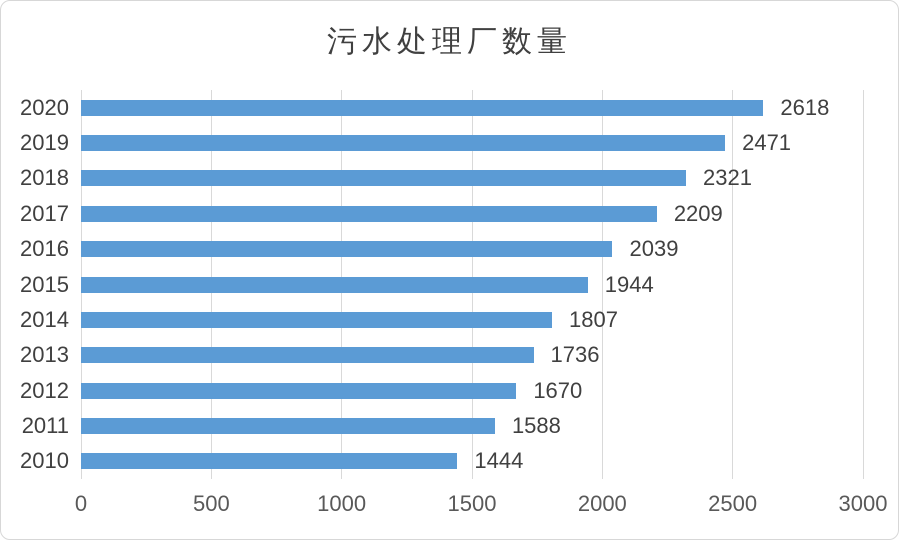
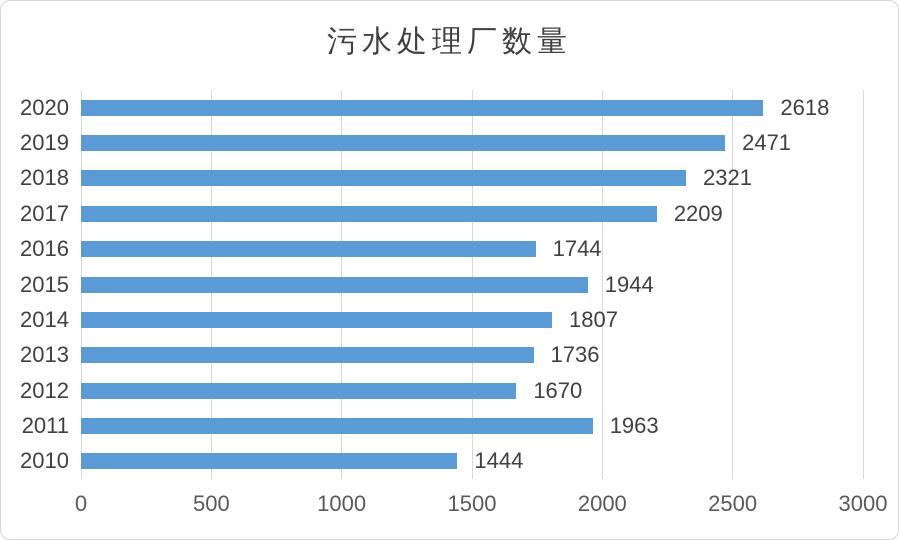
2016: 2039 -> 1744
2011: 1588 -> 1963
